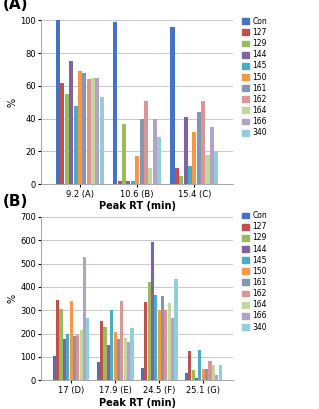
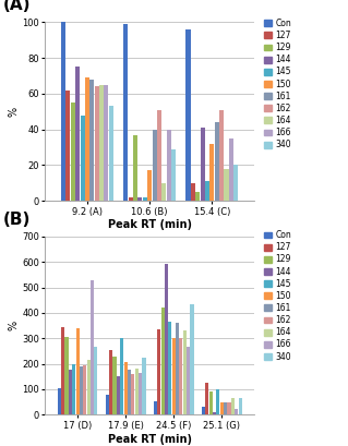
162/17.9 (E): 340 -> 160
129/25.1 (G): 45 -> 90
145/25.1 (G): 130 -> 100
162/25.1 (G): 85 -> 50
